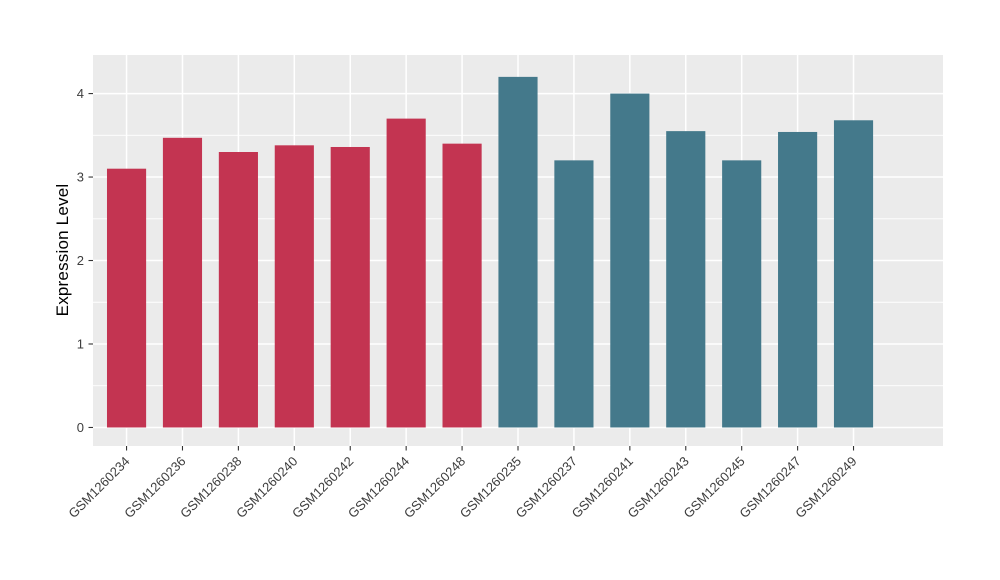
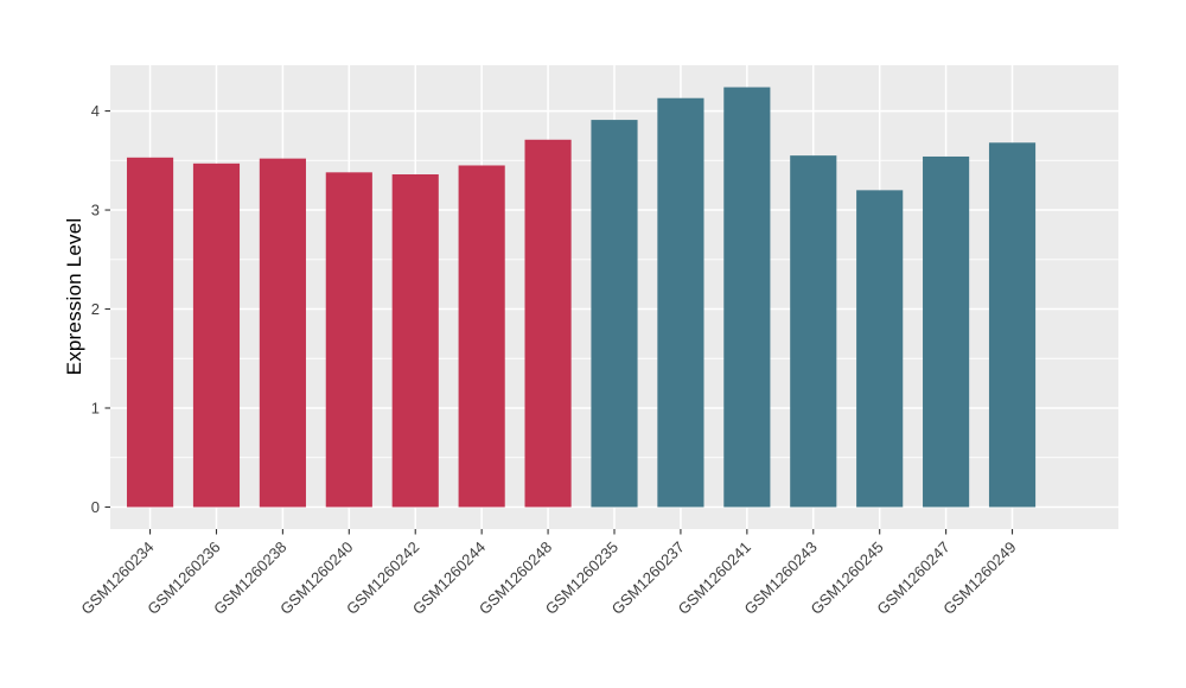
GSM1260234: 3.1 -> 3.5
GSM1260238: 3.3 -> 3.5
GSM1260244: 3.7 -> 3.5
GSM1260248: 3.4 -> 3.7
GSM1260235: 4.2 -> 3.9
GSM1260237: 3.2 -> 4.1
GSM1260241: 4.0 -> 4.2
